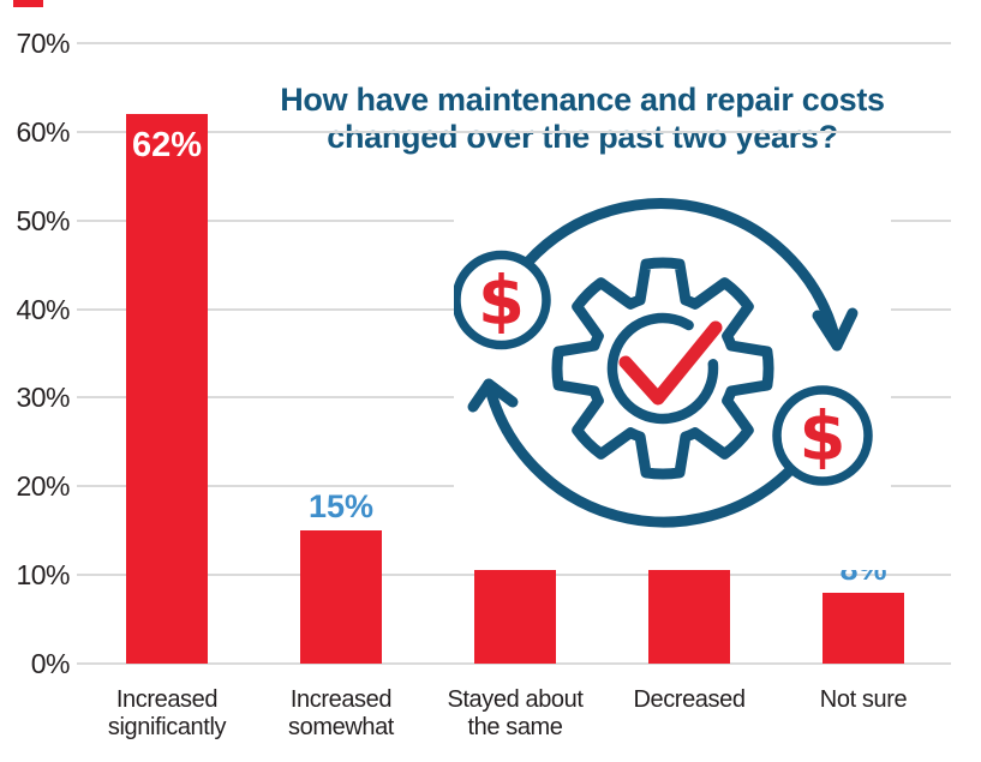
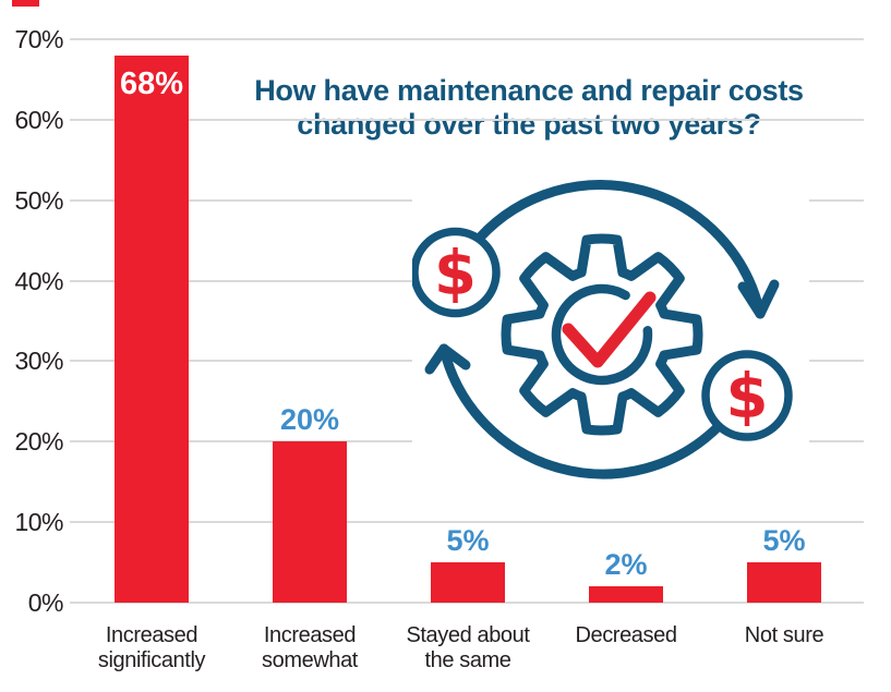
Increased significantly: 62% -> 68%
Increased somewhat: 15% -> 20%
Stayed about the same: 11% -> 5%
Decreased: 11% -> 2%
Not sure: 8% -> 5%
